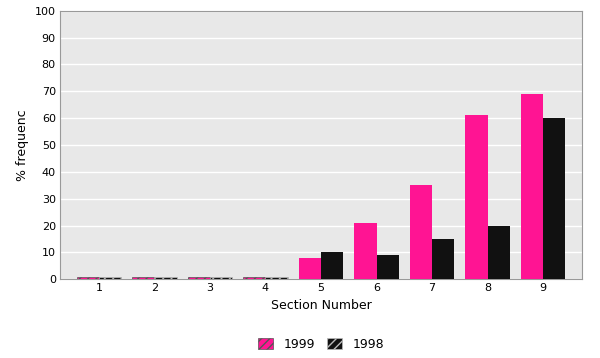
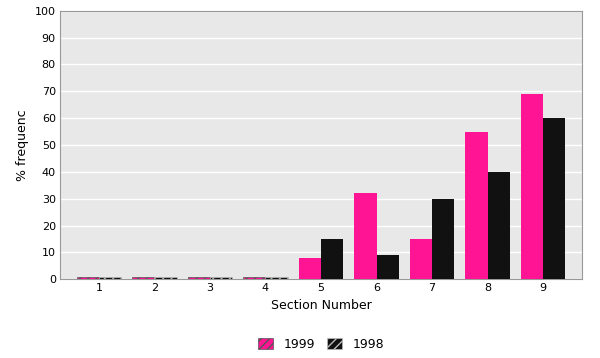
1998/5: 10 -> 15
1999/6: 21 -> 32
1999/7: 35 -> 15
1998/7: 15 -> 30
1999/8: 61 -> 55
1998/8: 20 -> 40
